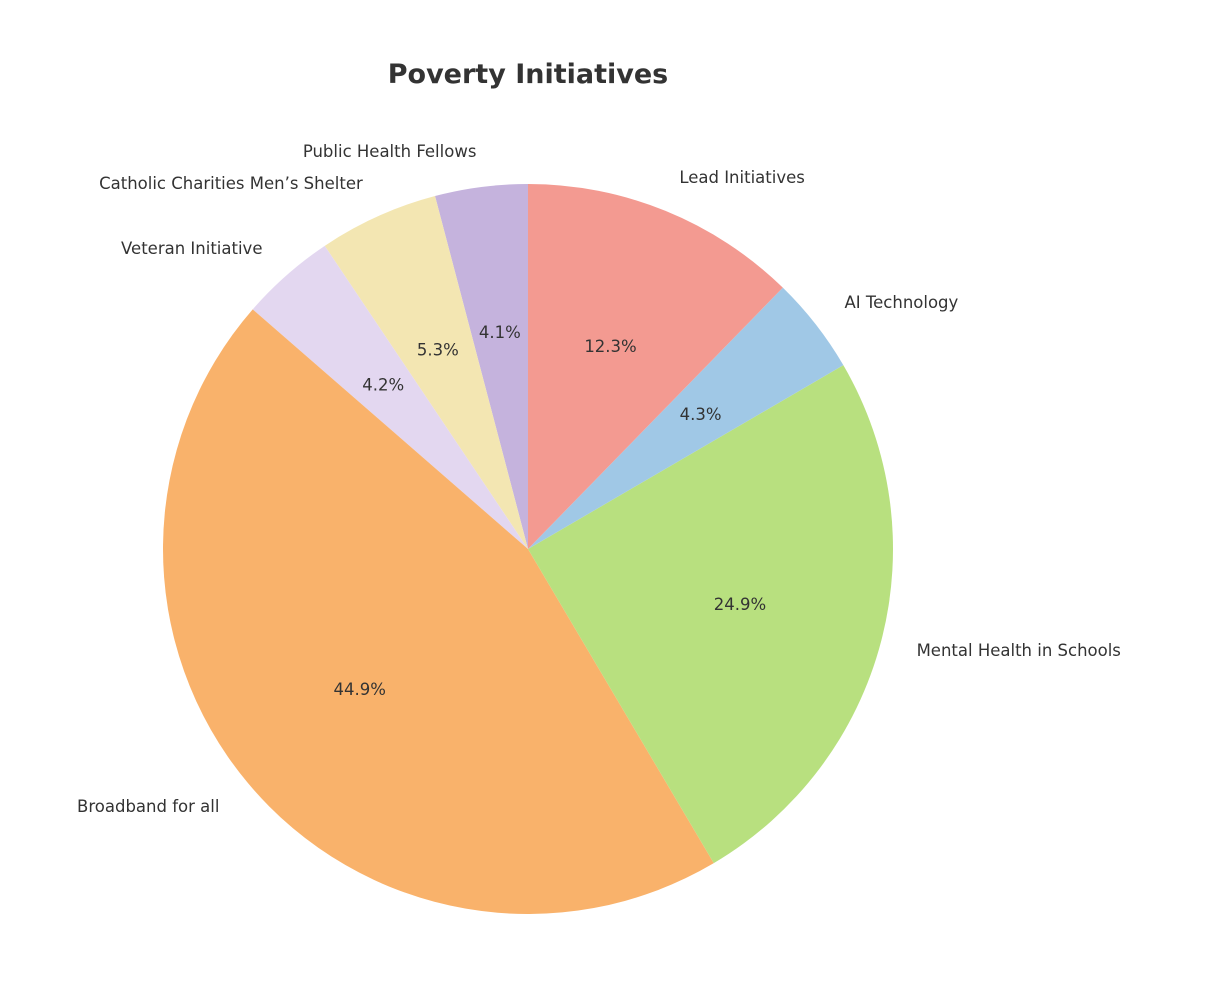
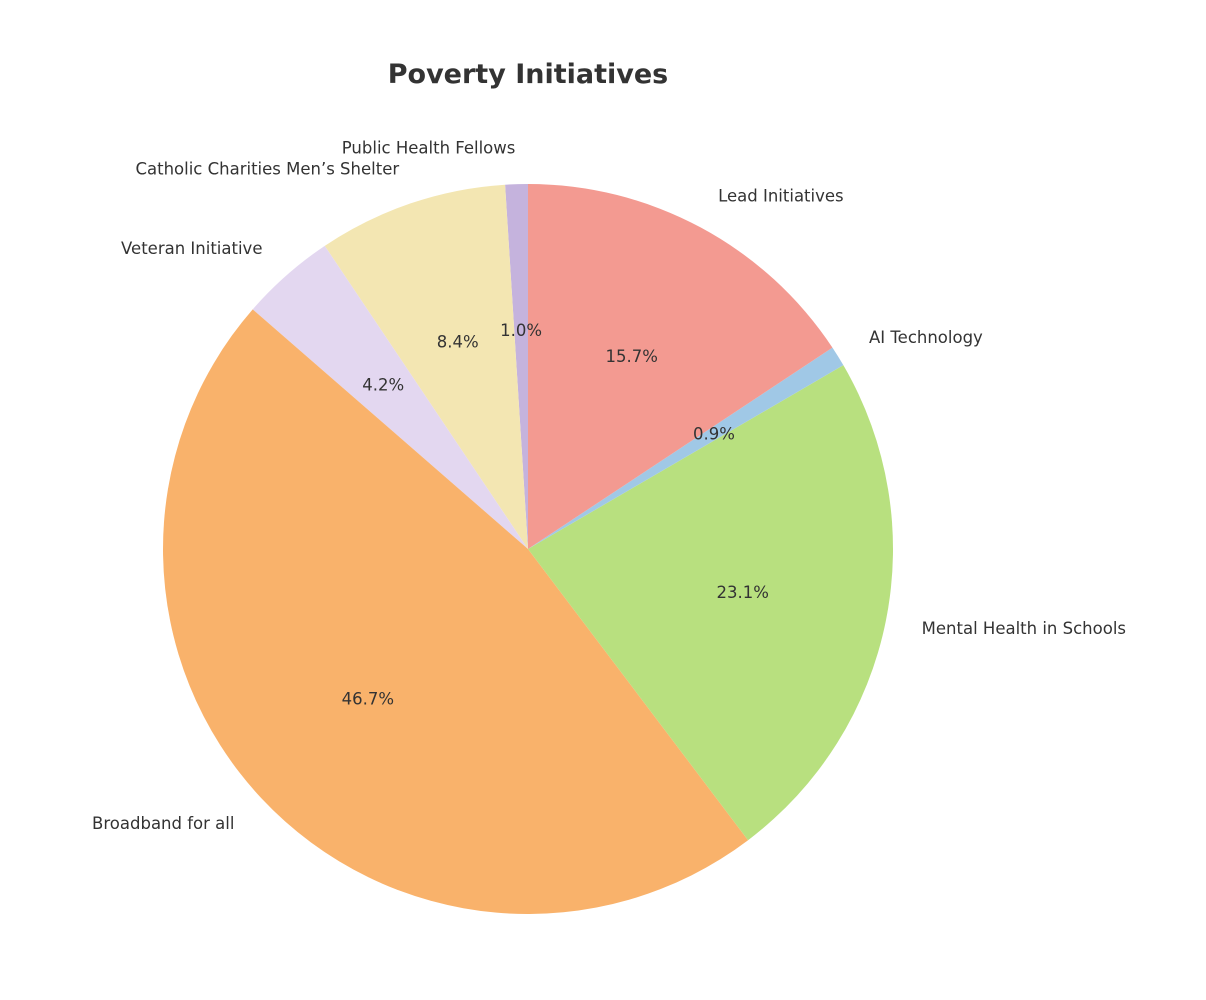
Public Health Fellows: 4.1% -> 1.0%
Catholic Charities Men’s Shelter: 5.3% -> 8.4%
Broadband for all: 44.9% -> 46.7%
Mental Health in Schools: 24.9% -> 23.1%
AI Technology: 4.3% -> 0.9%
Lead Initiatives: 12.3% -> 15.7%
